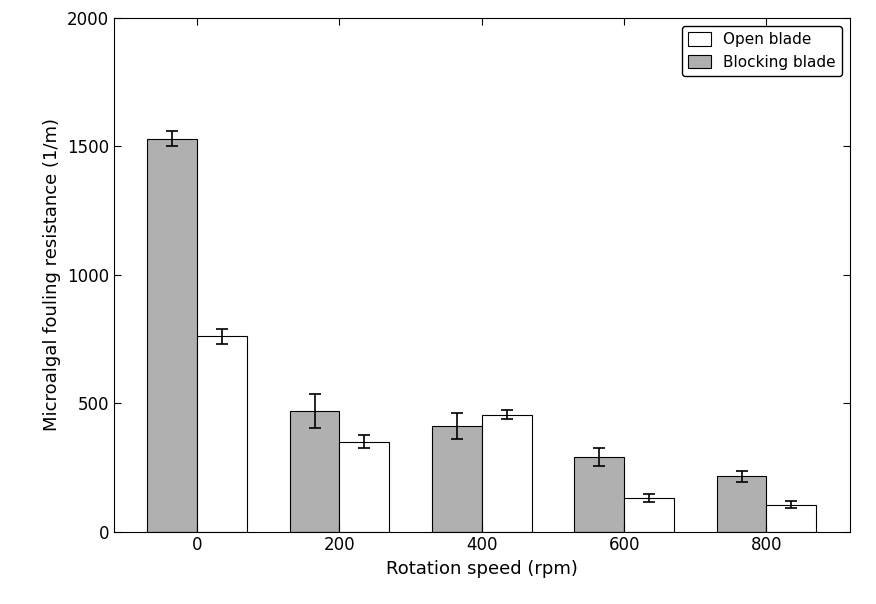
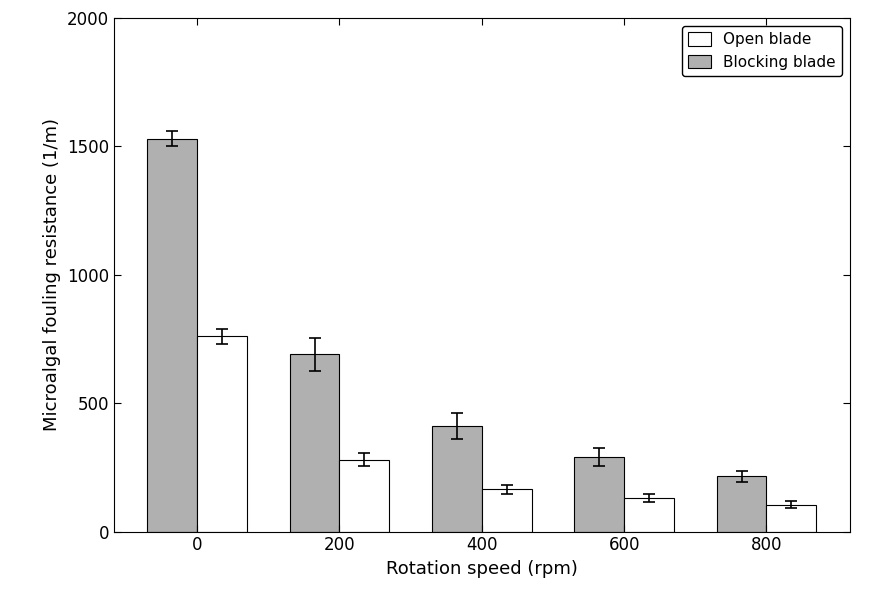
Blocking blade/200: 470 -> 690
Open blade/200: 350 -> 280
Open blade/400: 455 -> 165
